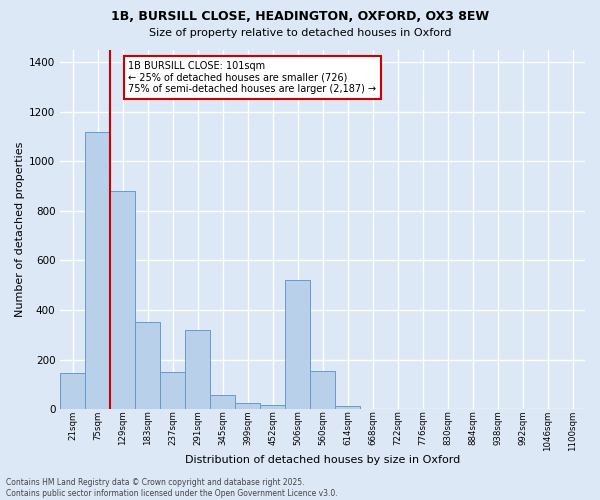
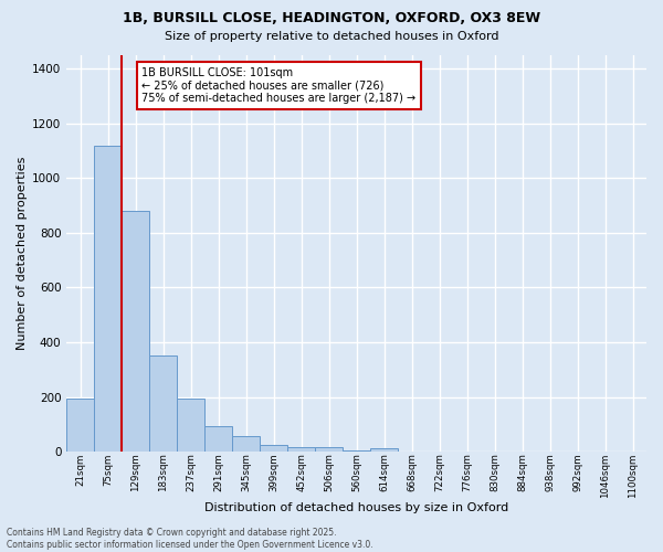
21sqm: 145 -> 196
237sqm: 150 -> 196
291sqm: 320 -> 93
506sqm: 520 -> 16
560sqm: 155 -> 5
